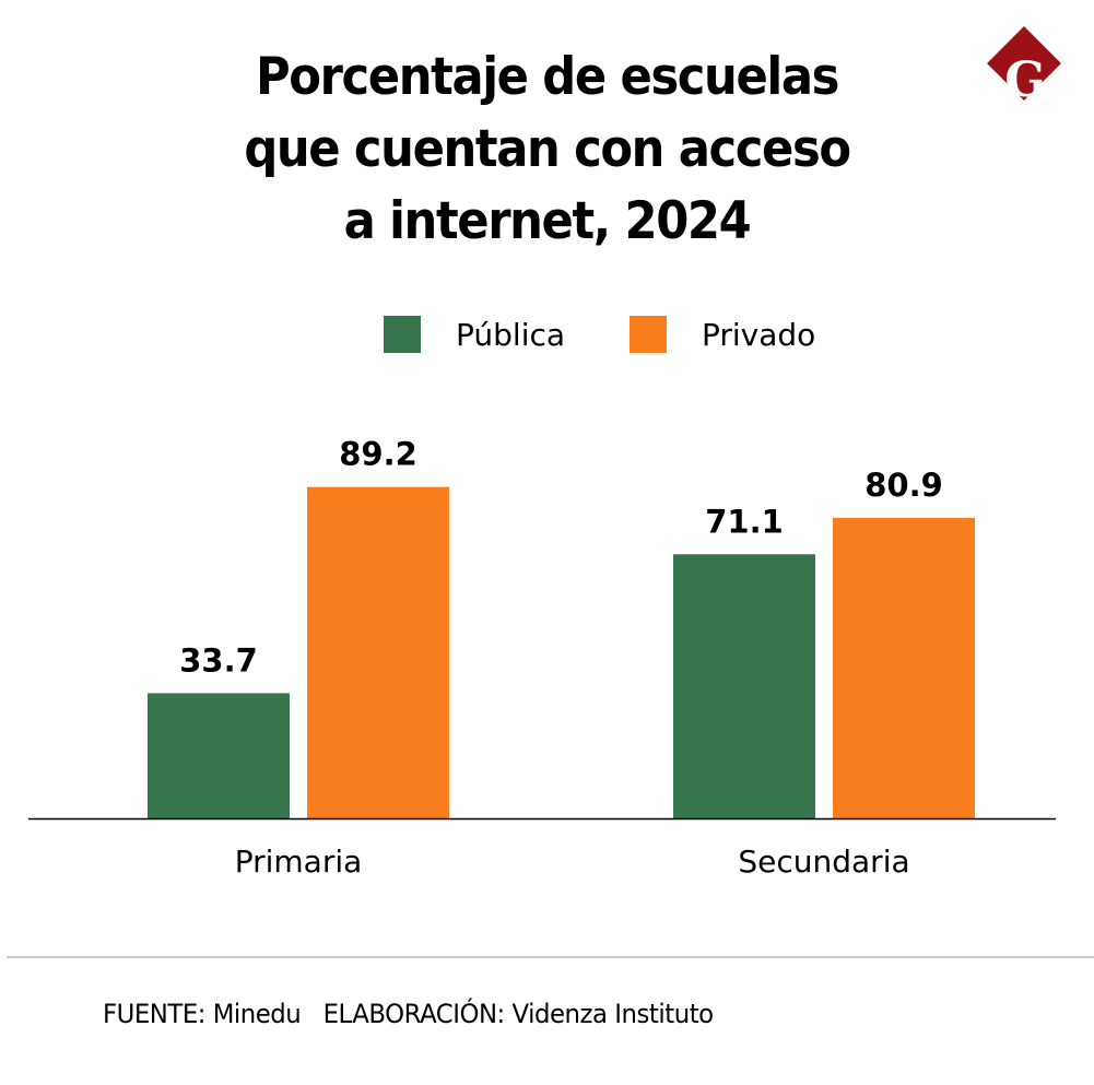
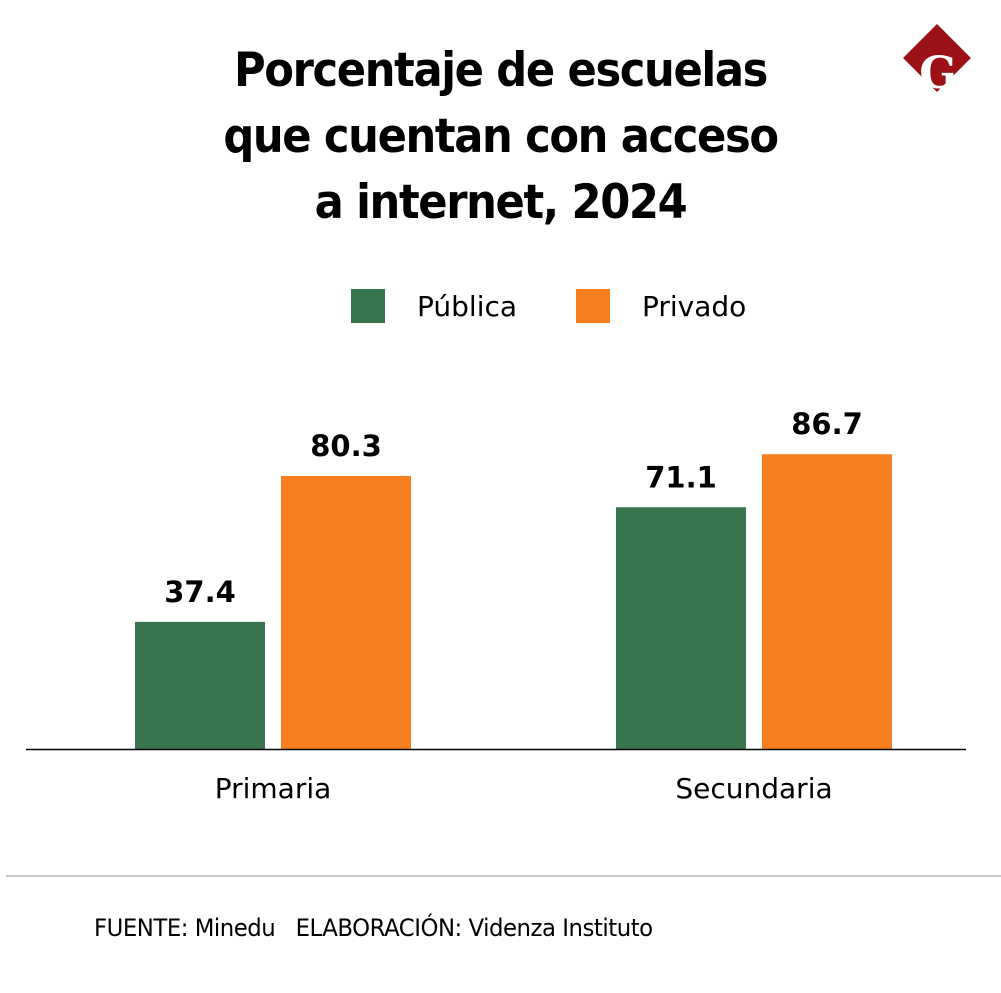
Pública/Primaria: 33.7 -> 37.4
Privado/Primaria: 89.2 -> 80.3
Privado/Secundaria: 80.9 -> 86.7
